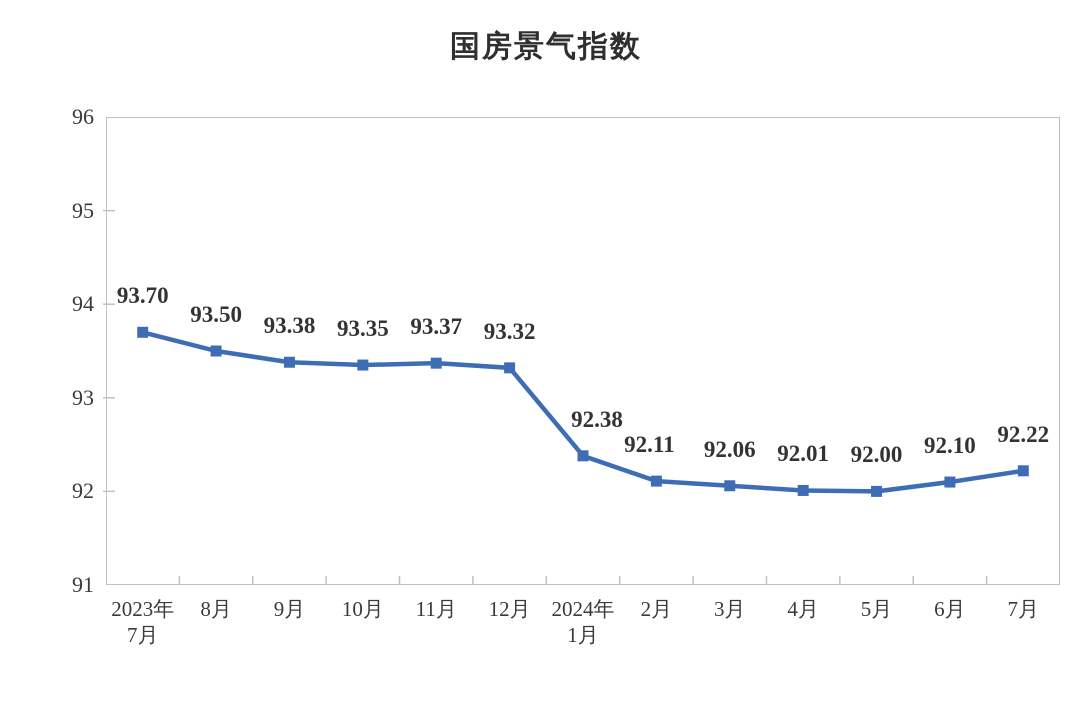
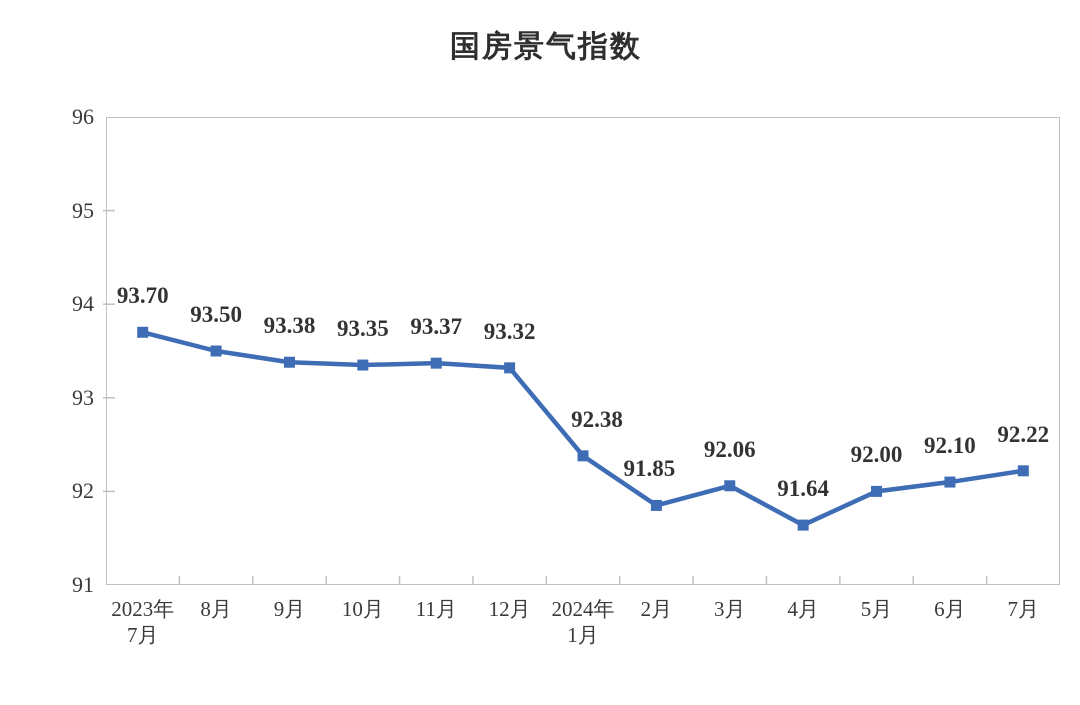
2月: 92.11 -> 91.85
4月: 92.01 -> 91.64
